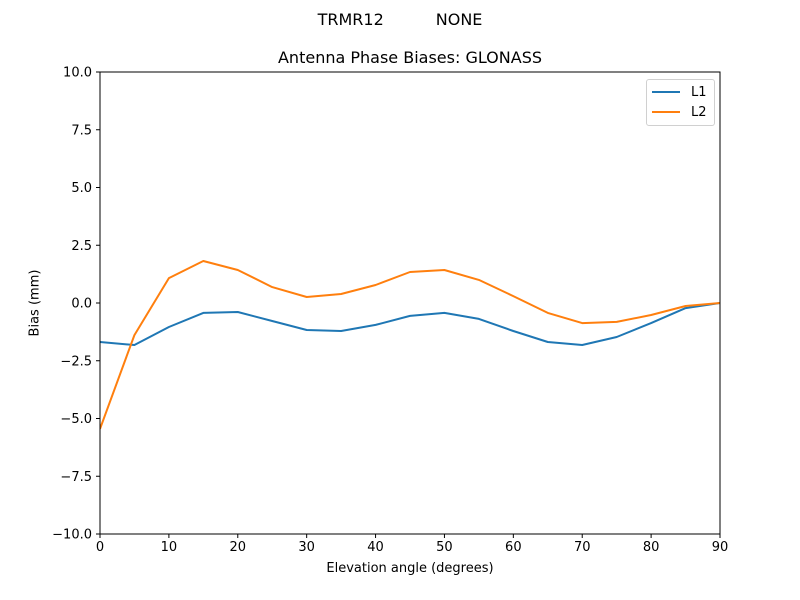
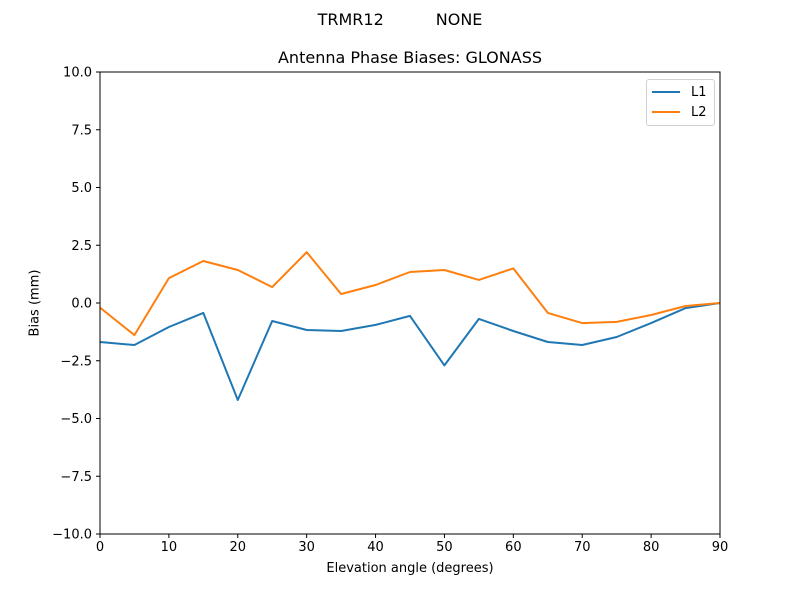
L2/0: -5.5 -> -0.2
L1/20: -0.4 -> -4.2
L2/30: 0.3 -> 2.2
L1/50: -0.4 -> -2.7
L2/60: 0.3 -> 1.5
